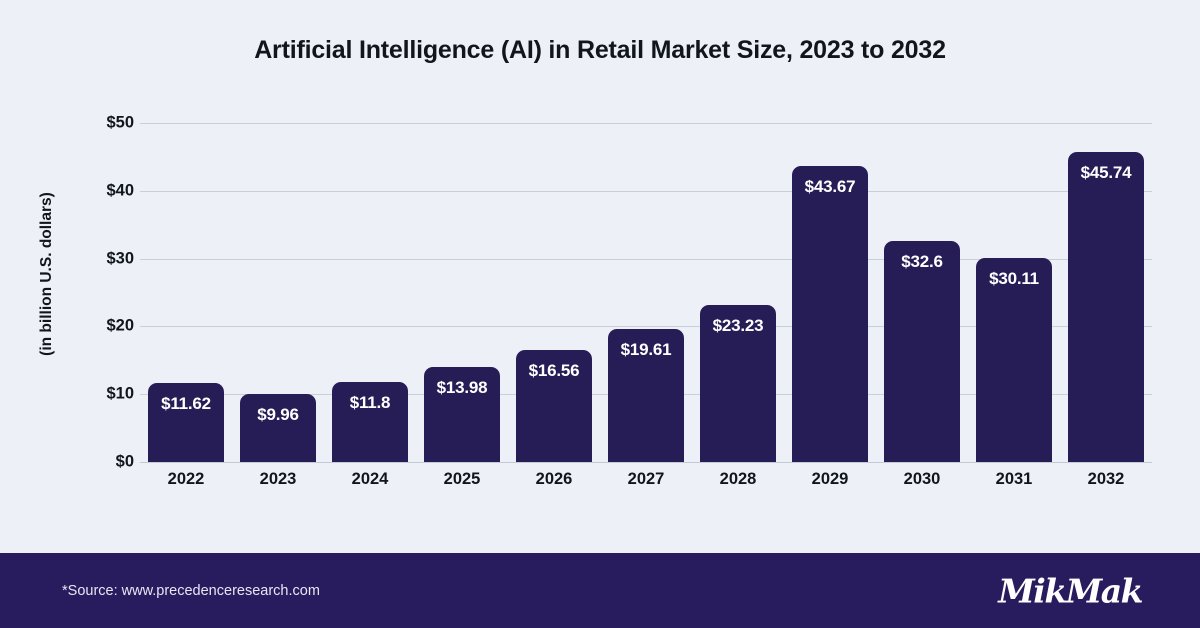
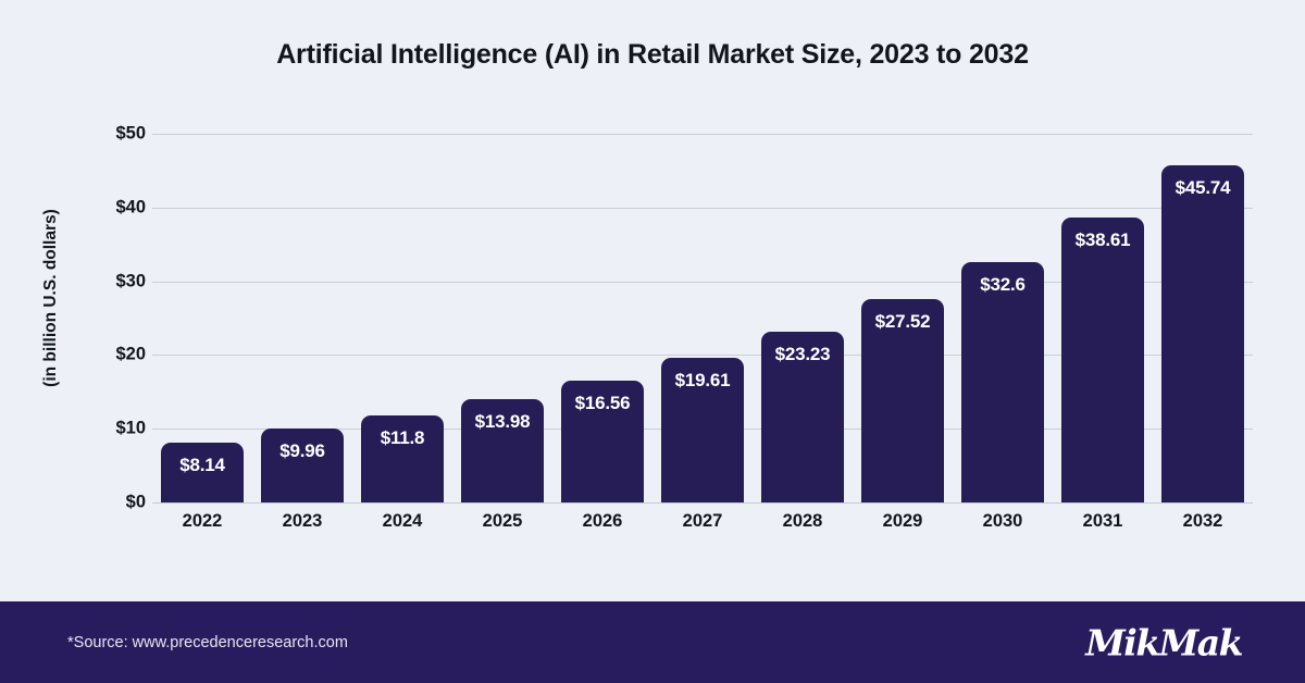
2022: $11.62 -> $8.14
2029: $43.67 -> $27.52
2031: $30.11 -> $38.61
